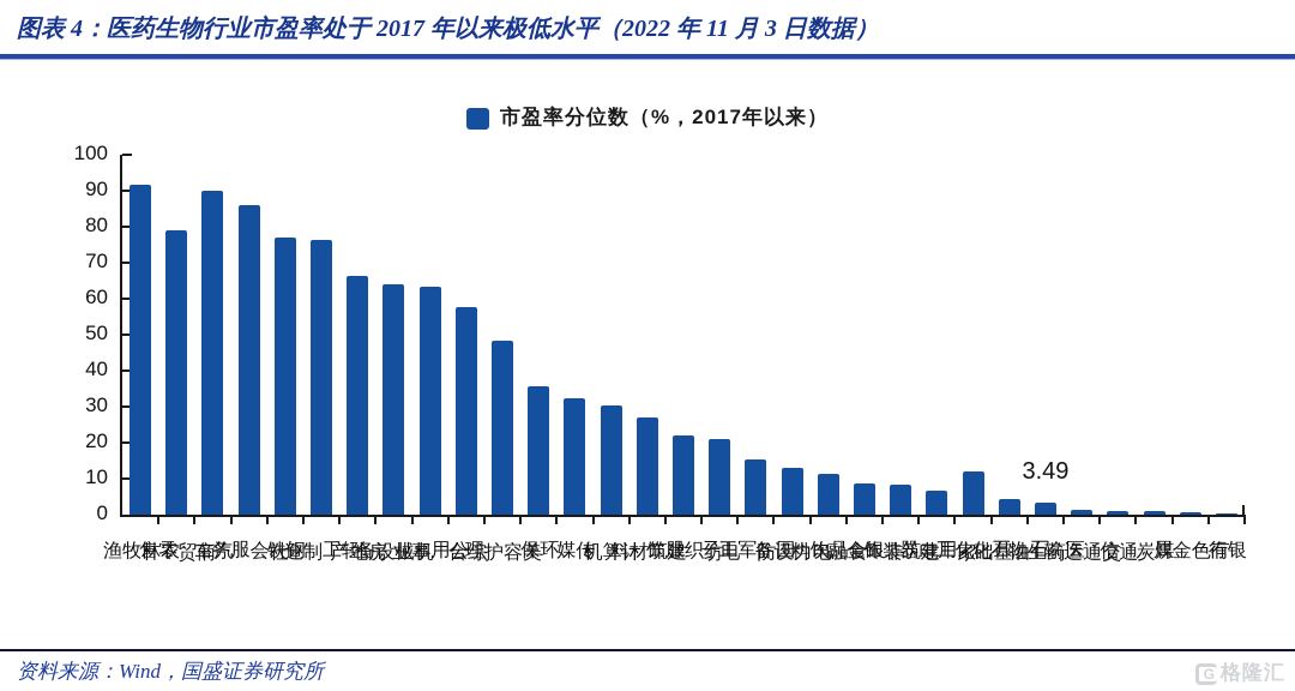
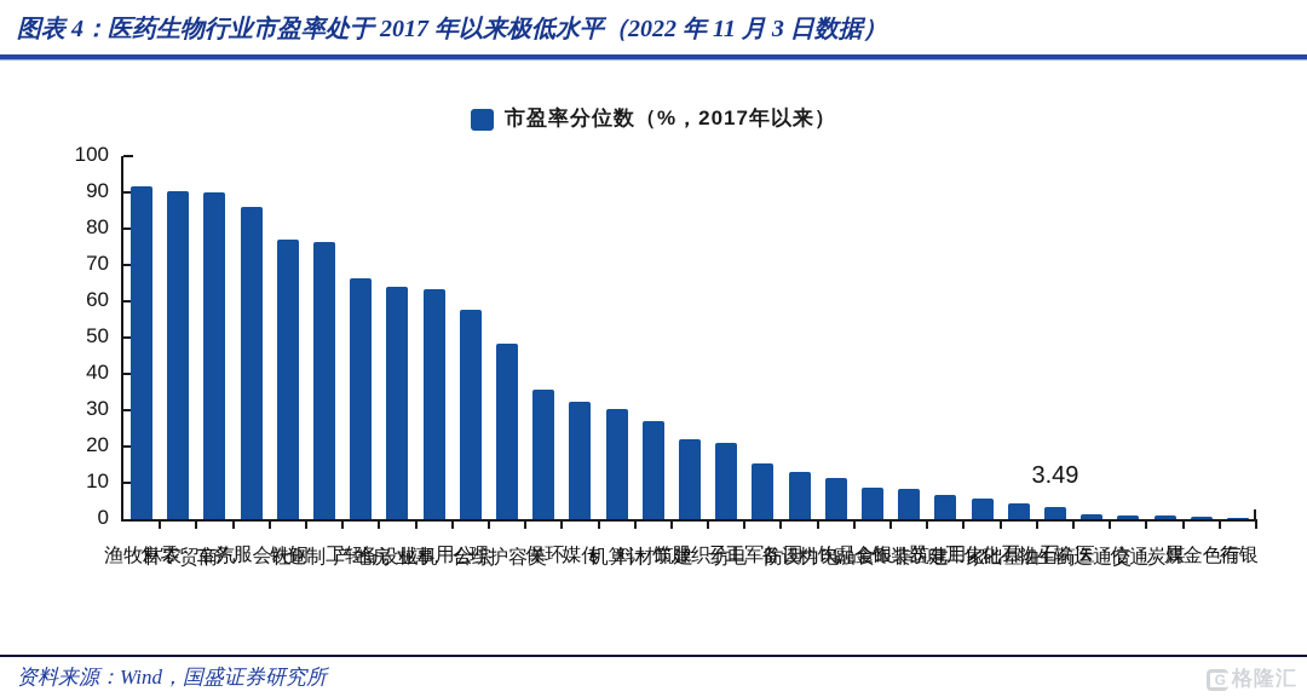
商贸零售: 79 -> 90
基础化工: 12 -> 6
